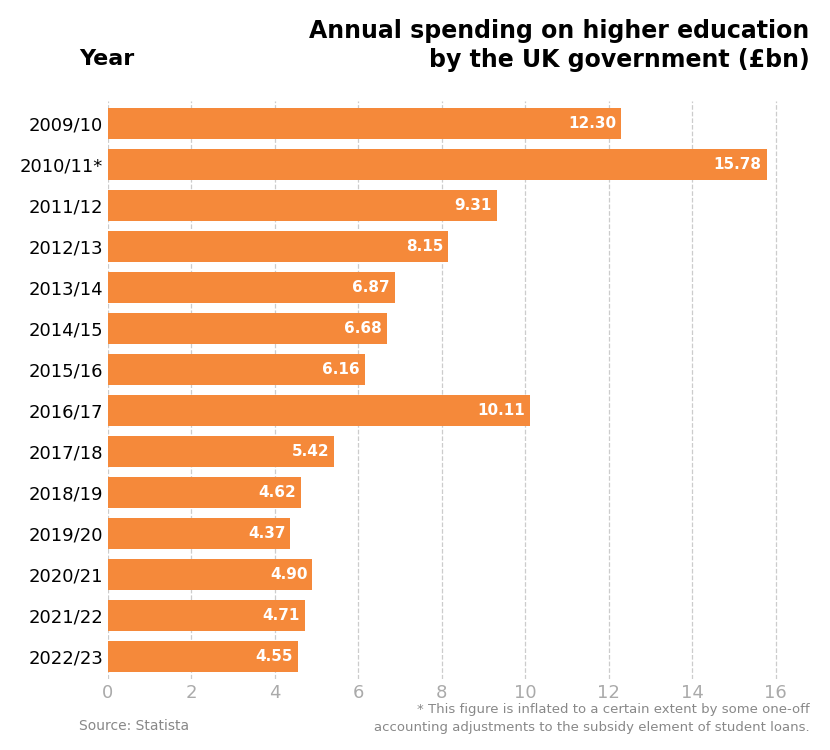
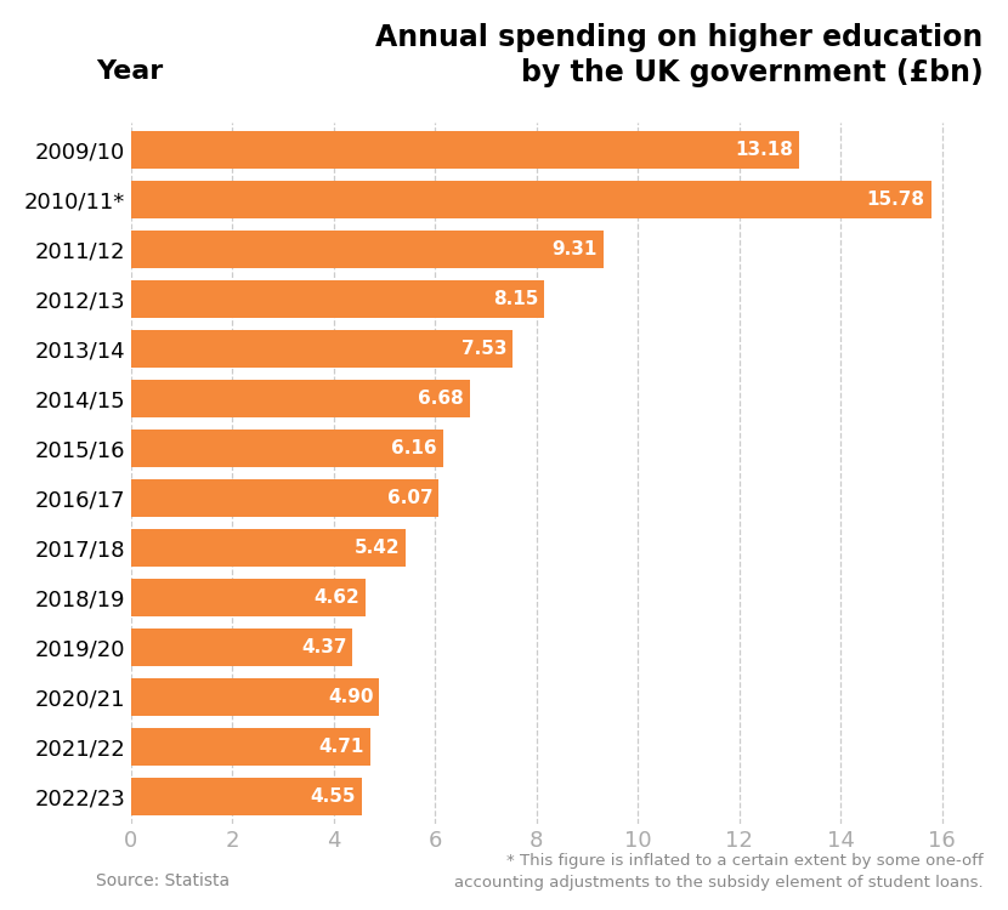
2009/10: 12.30 -> 13.18
2013/14: 6.87 -> 7.53
2016/17: 10.11 -> 6.07
